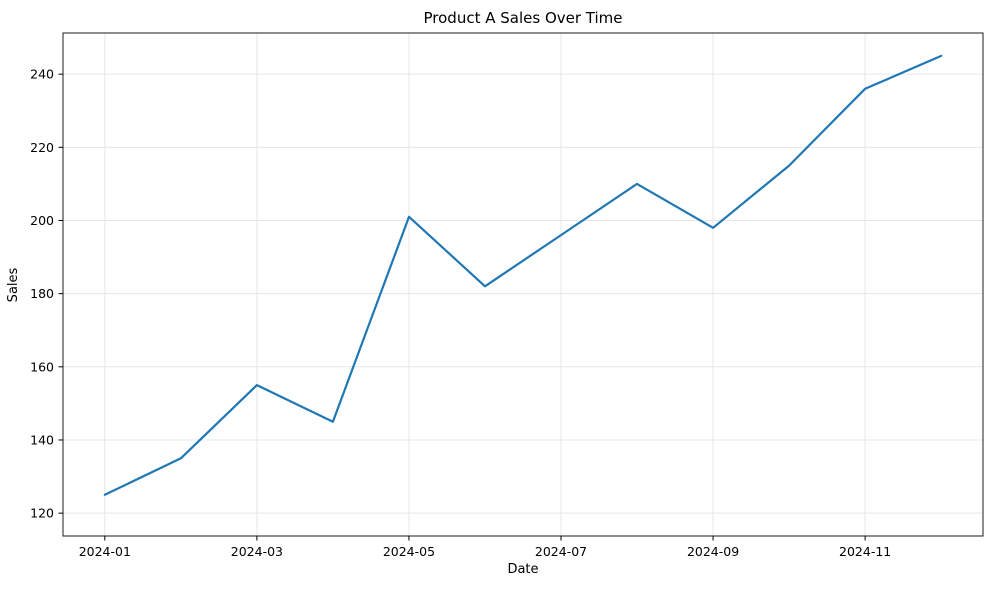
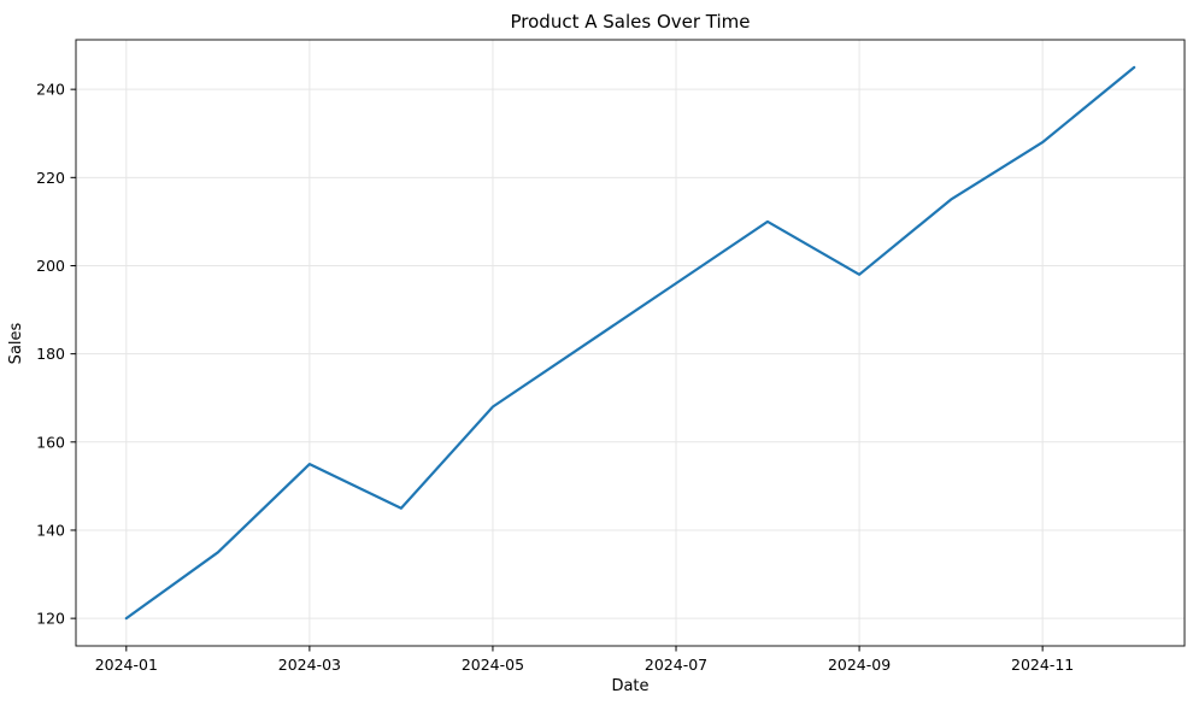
2024-01: 125 -> 120
2024-05: 201 -> 168
2024-11: 236 -> 228
